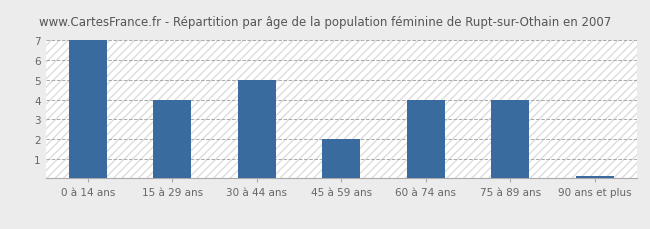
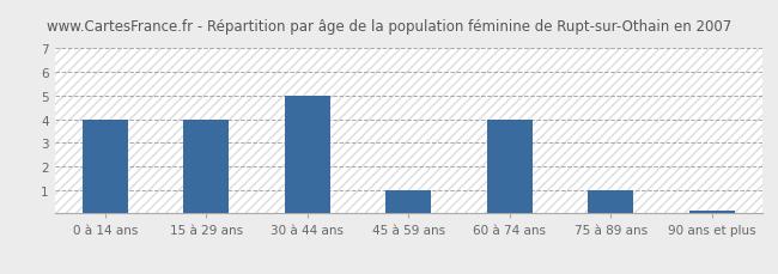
0 à 14 ans: 7.0 -> 4.0
45 à 59 ans: 2.0 -> 1.0
75 à 89 ans: 4.0 -> 1.0
